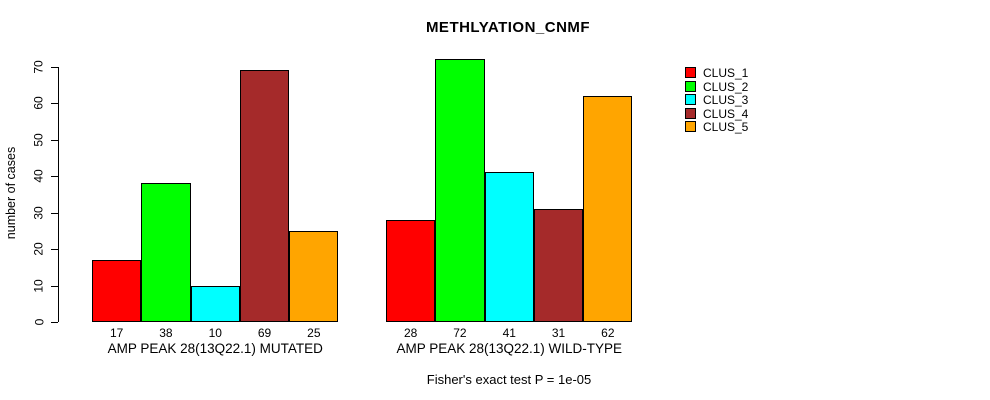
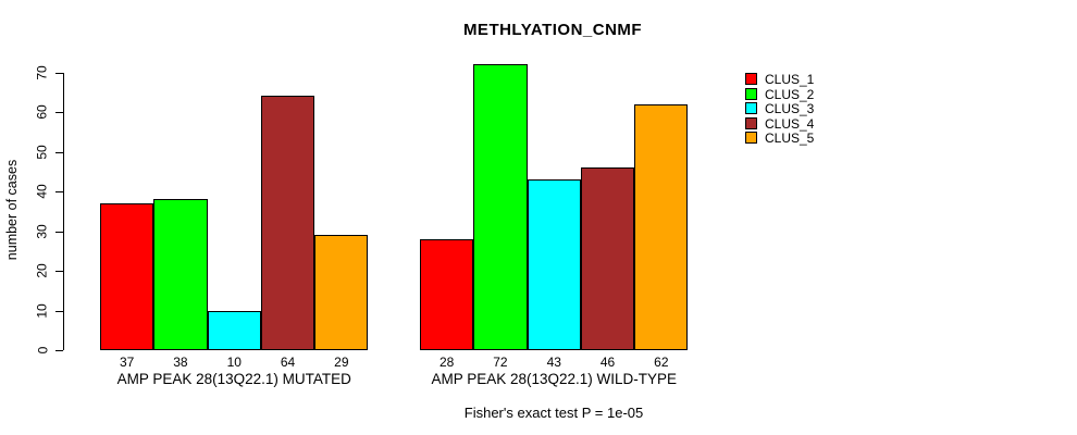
CLUS_1/AMP PEAK 28(13Q22.1) MUTATED: 17 -> 37
CLUS_4/AMP PEAK 28(13Q22.1) MUTATED: 69 -> 64
CLUS_5/AMP PEAK 28(13Q22.1) MUTATED: 25 -> 29
CLUS_3/AMP PEAK 28(13Q22.1) WILD-TYPE: 41 -> 43
CLUS_4/AMP PEAK 28(13Q22.1) WILD-TYPE: 31 -> 46
